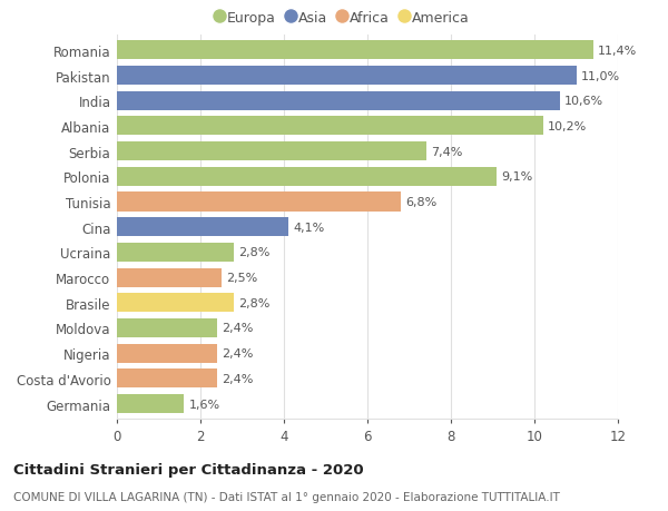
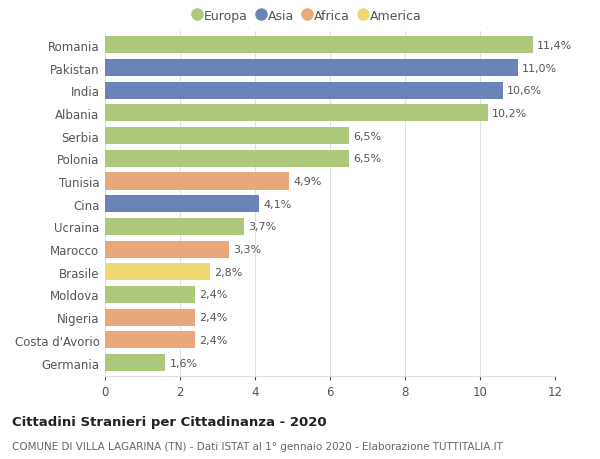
Serbia: 7,4% -> 6,5%
Polonia: 9,1% -> 6,5%
Tunisia: 6,8% -> 4,9%
Ucraina: 2,8% -> 3,7%
Marocco: 2,5% -> 3,3%
